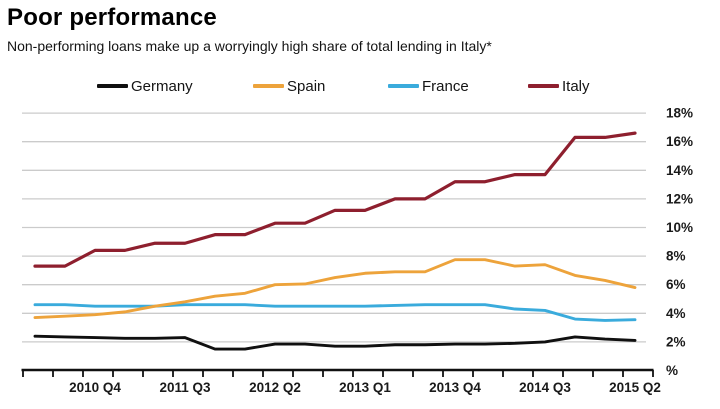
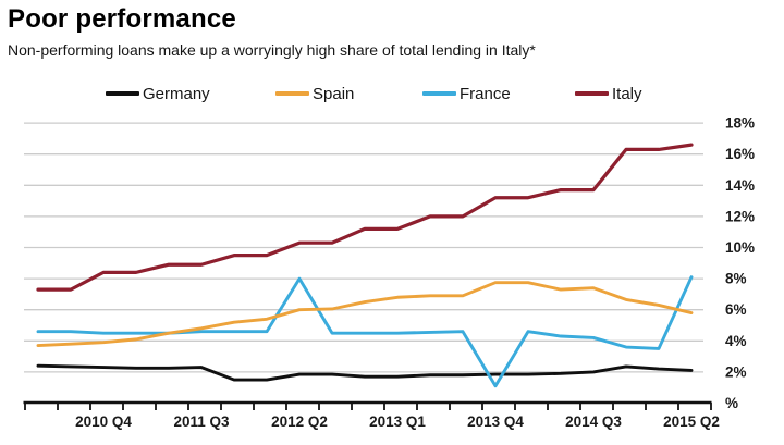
France/2012 Q2: 4.5% -> 8.0%
France/2013 Q4: 4.6% -> 1.1%
France/2015 Q2: 3.5% -> 8.1%
